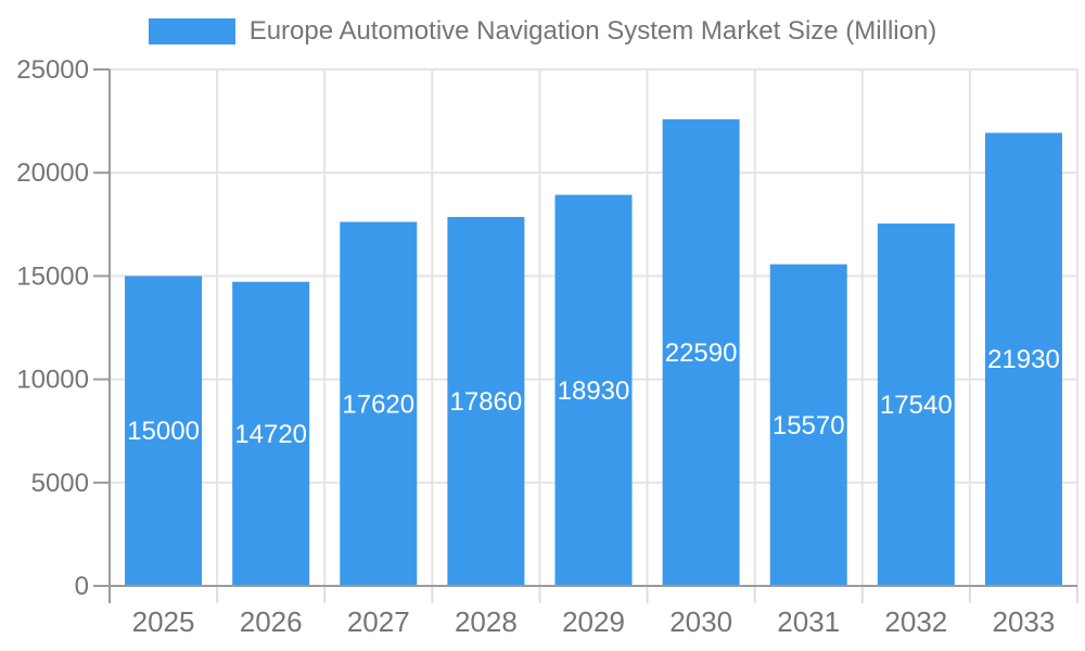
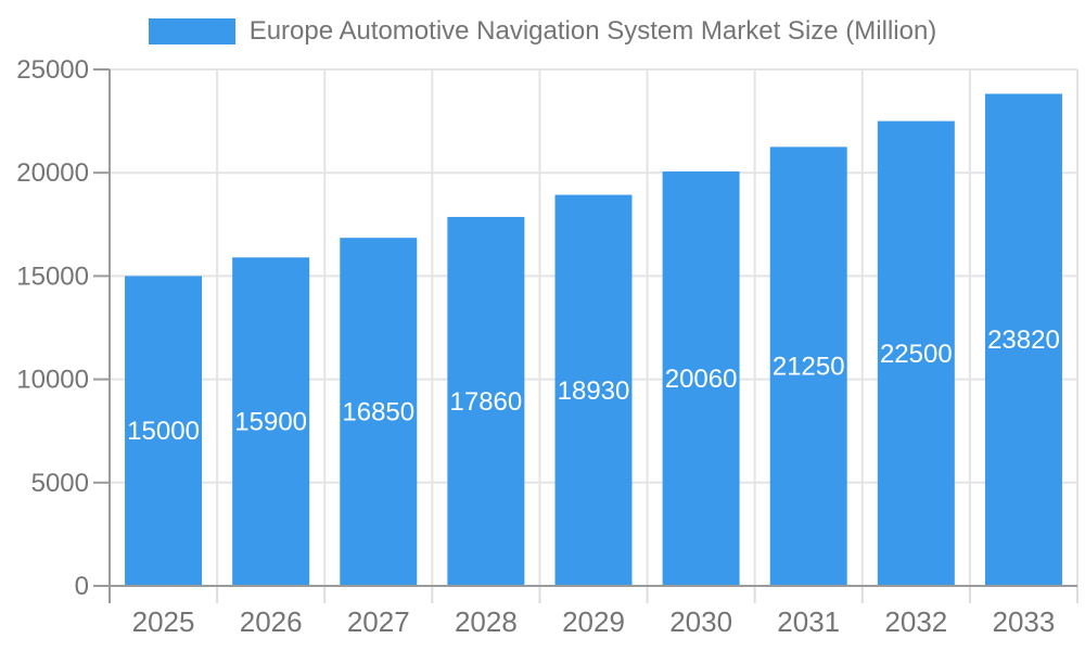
2026: 14720 -> 15900
2027: 17620 -> 16850
2030: 22590 -> 20060
2031: 15570 -> 21250
2032: 17540 -> 22500
2033: 21930 -> 23820
